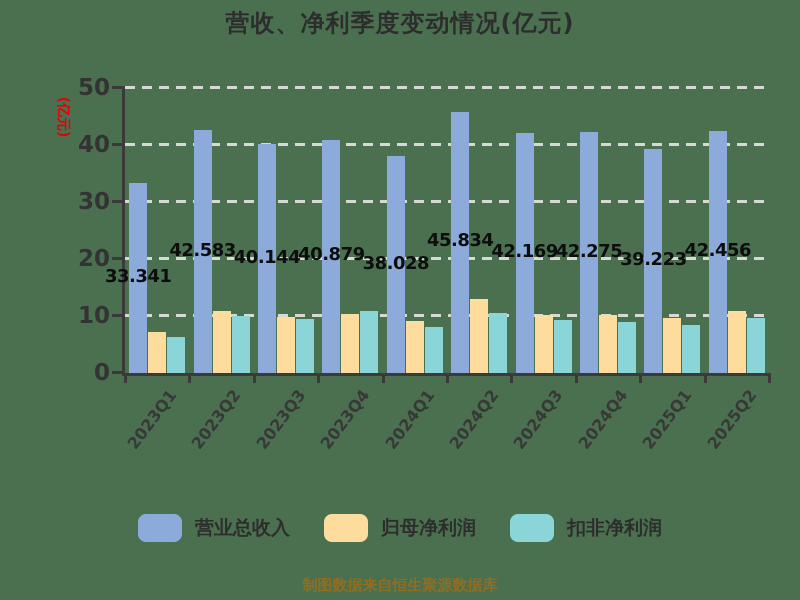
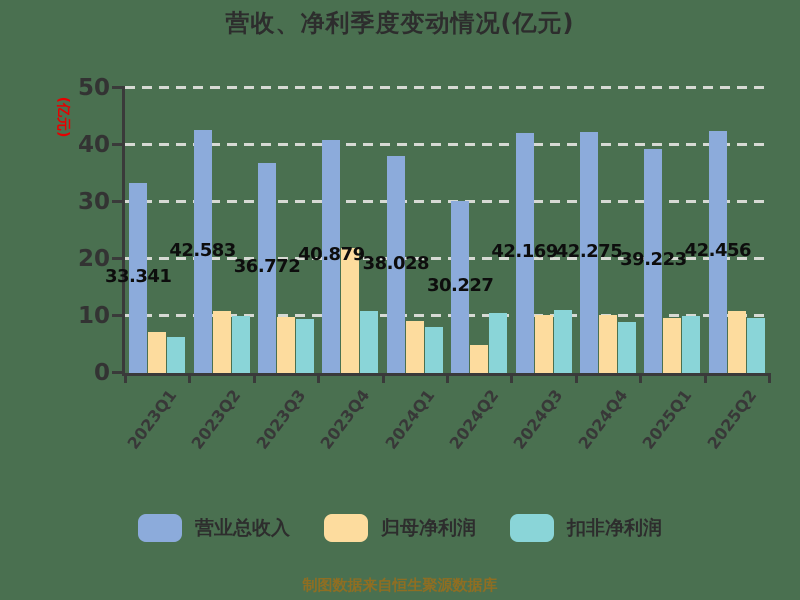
营业总收入/2023Q3: 40.144 -> 36.772
归母净利润/2023Q4: 10 -> 22
营业总收入/2024Q2: 45.834 -> 30.227
归母净利润/2024Q2: 13 -> 5
扣非净利润/2024Q3: 9 -> 11
扣非净利润/2025Q1: 8 -> 10
